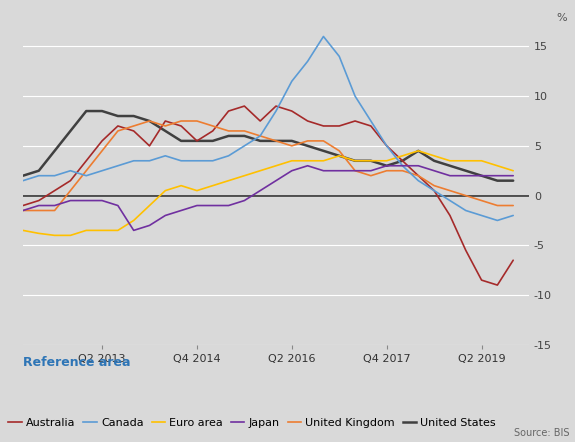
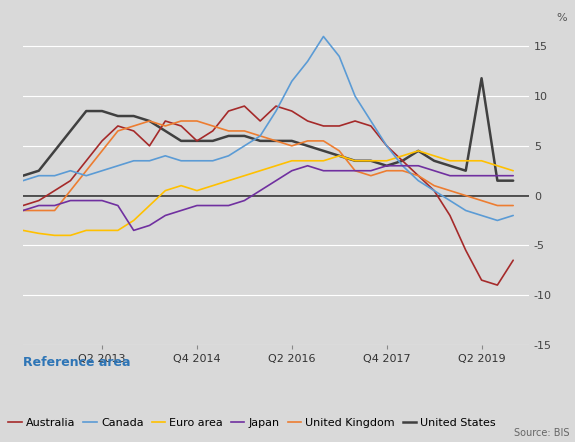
United States/Q2 2019: 2.0 -> 11.8
